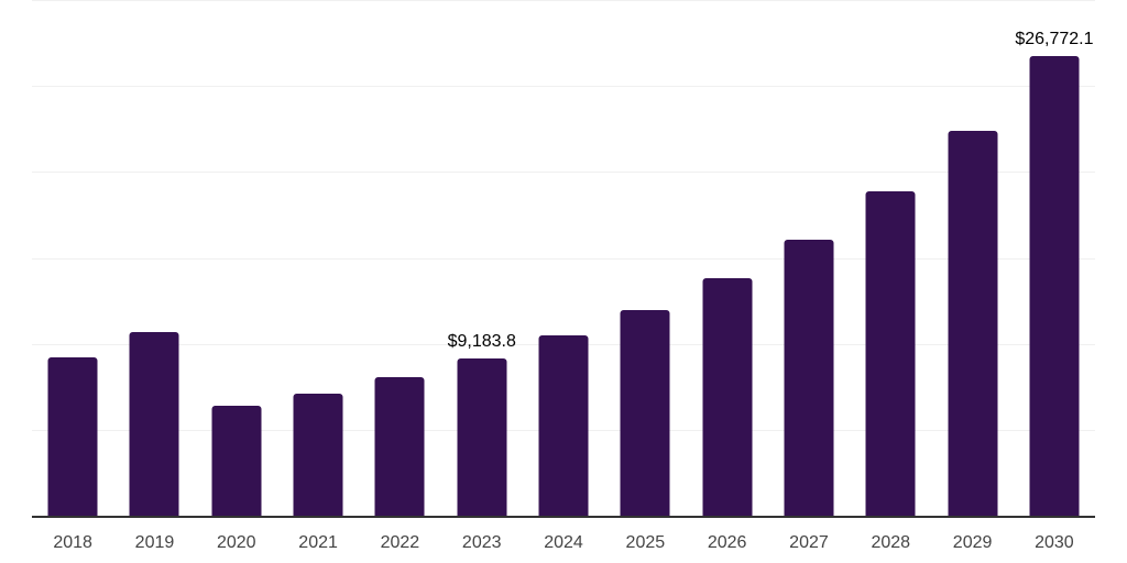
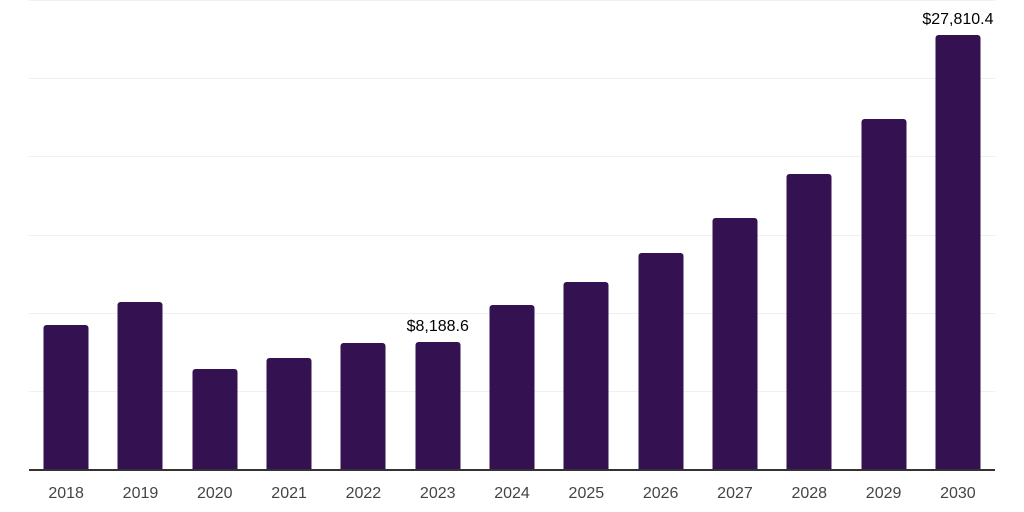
2023: $9,183.8 -> $8,188.6
2030: $26,772.1 -> $27,810.4
